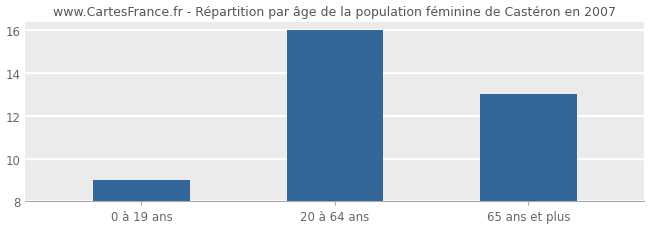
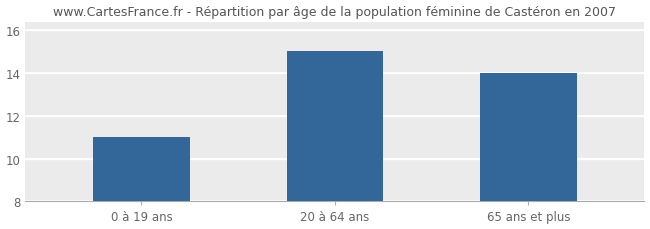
0 à 19 ans: 9 -> 11
20 à 64 ans: 16 -> 15
65 ans et plus: 13 -> 14
